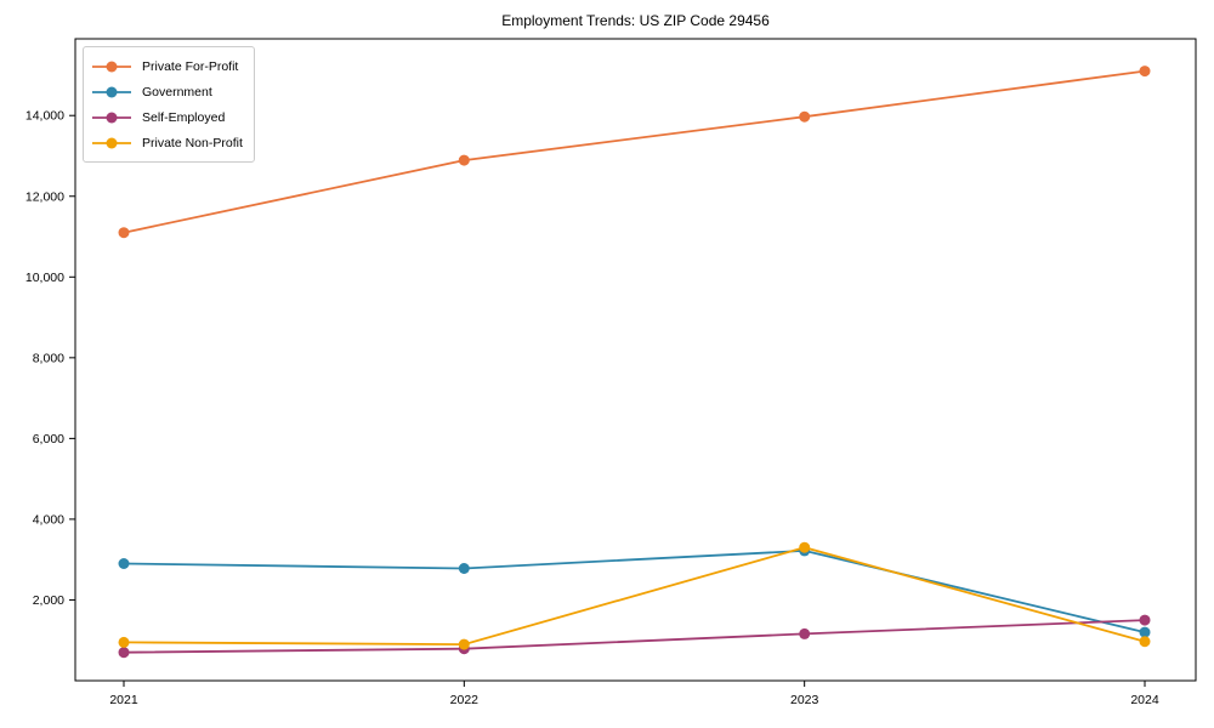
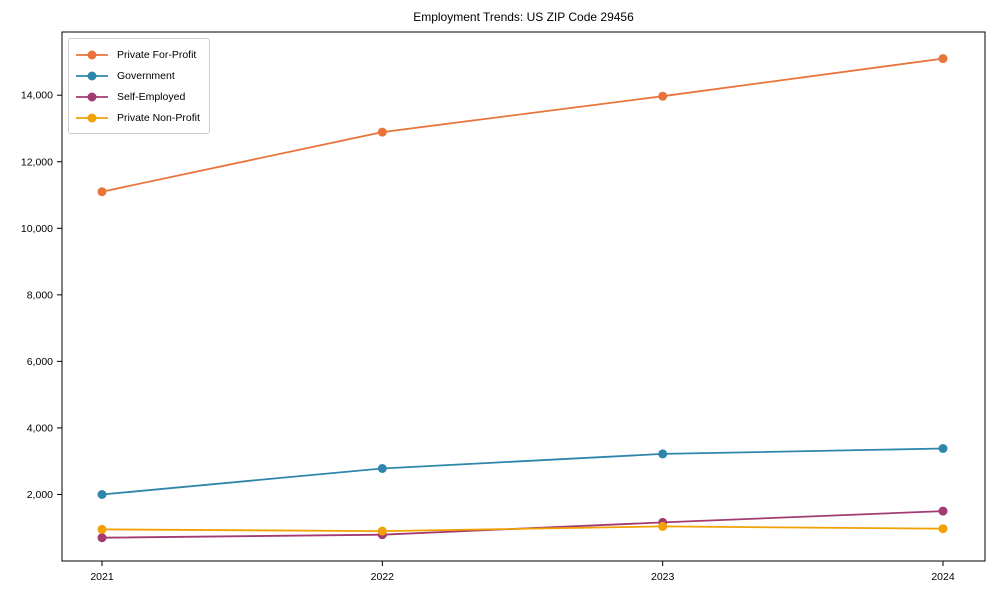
Government/2021: 2900 -> 2000
Private Non-Profit/2023: 3300 -> 1000
Government/2024: 1200 -> 3400
